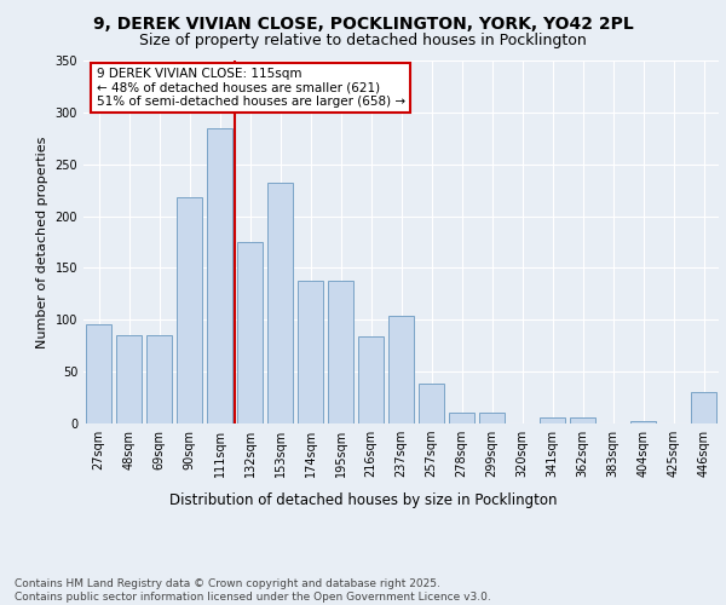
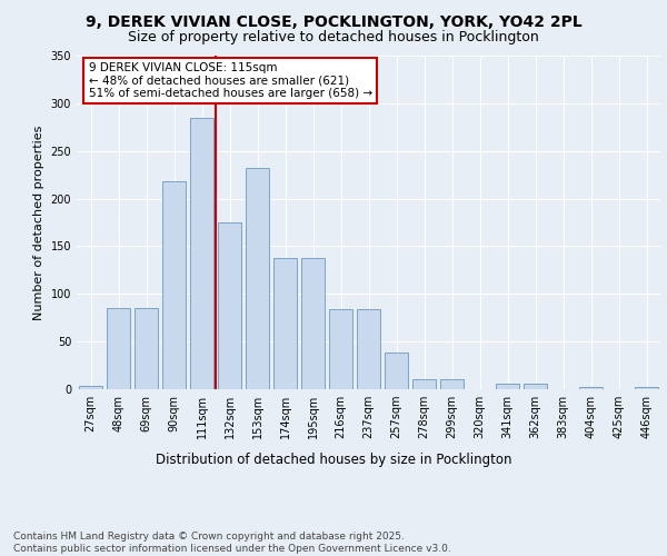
27sqm: 96 -> 3
237sqm: 104 -> 84
446sqm: 30 -> 2
